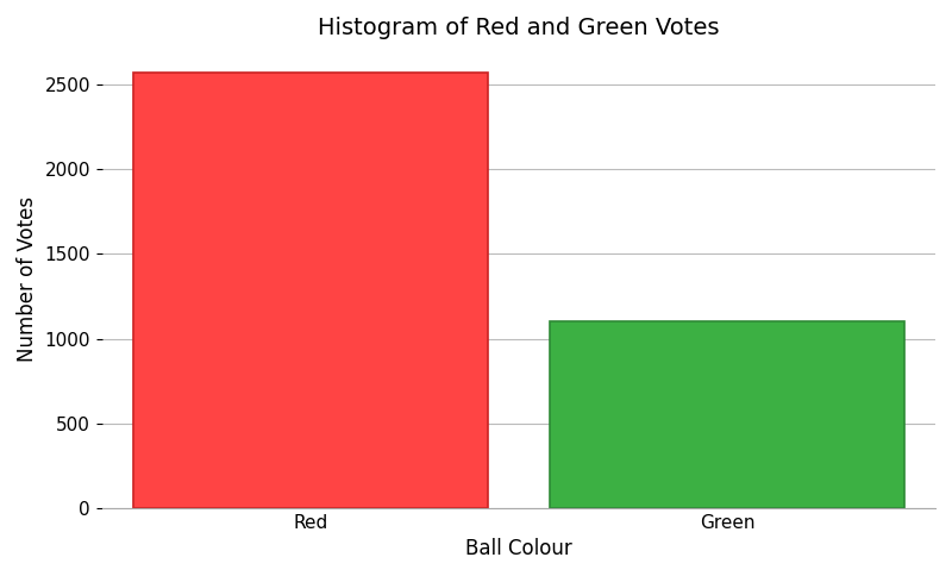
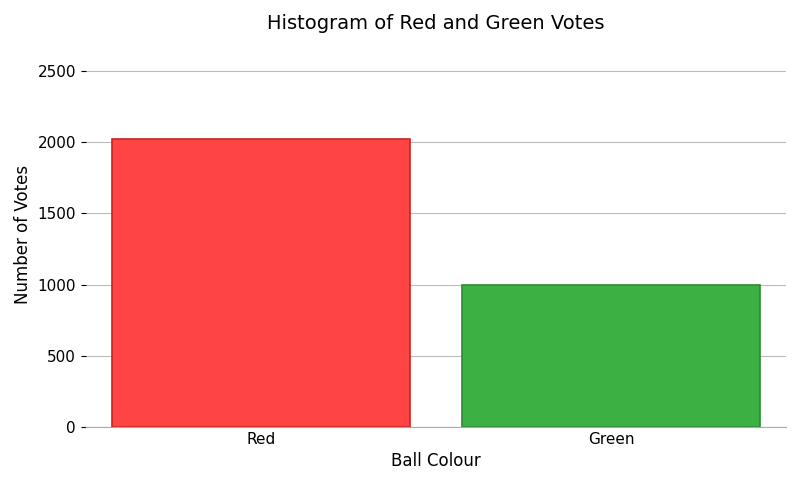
Red: 2570 -> 2020
Green: 1100 -> 1000
